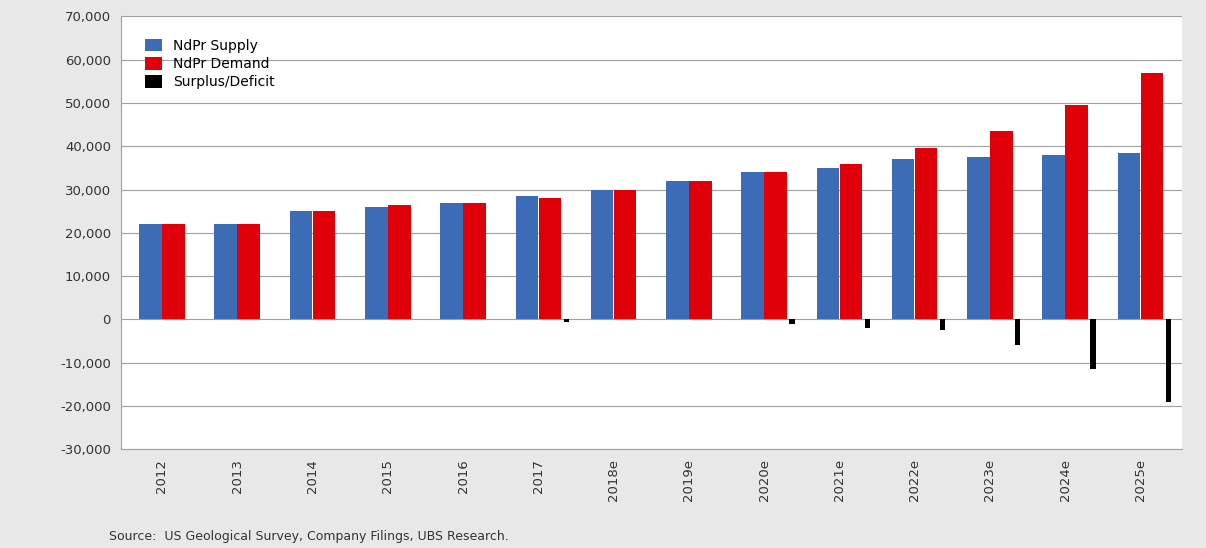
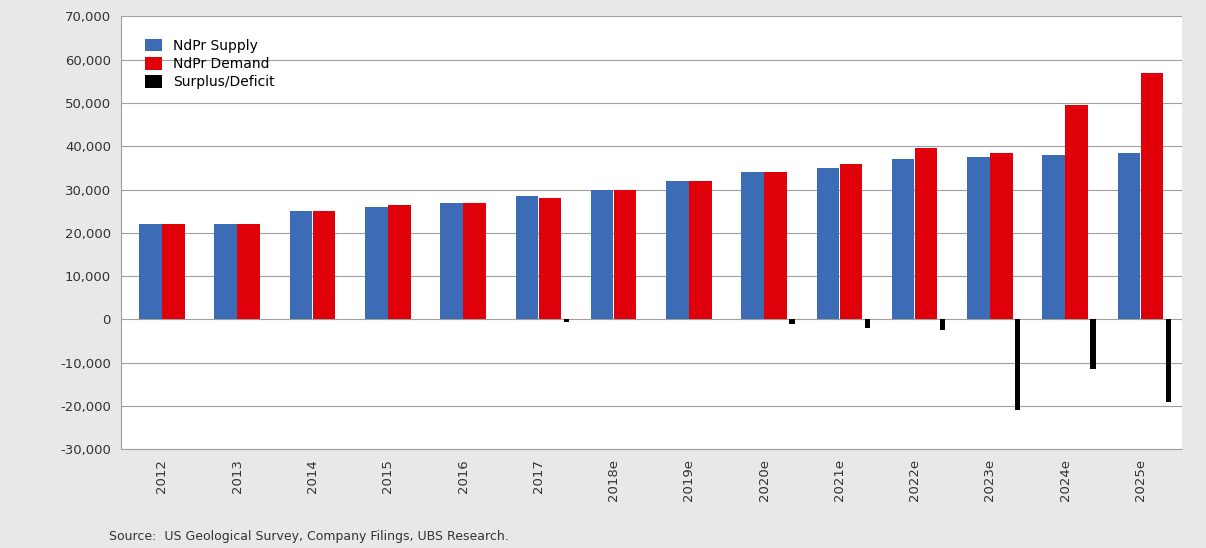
NdPr Demand/2023e: 43,500 -> 38,500
Surplus/Deficit/2023e: -6,000 -> -21,000
